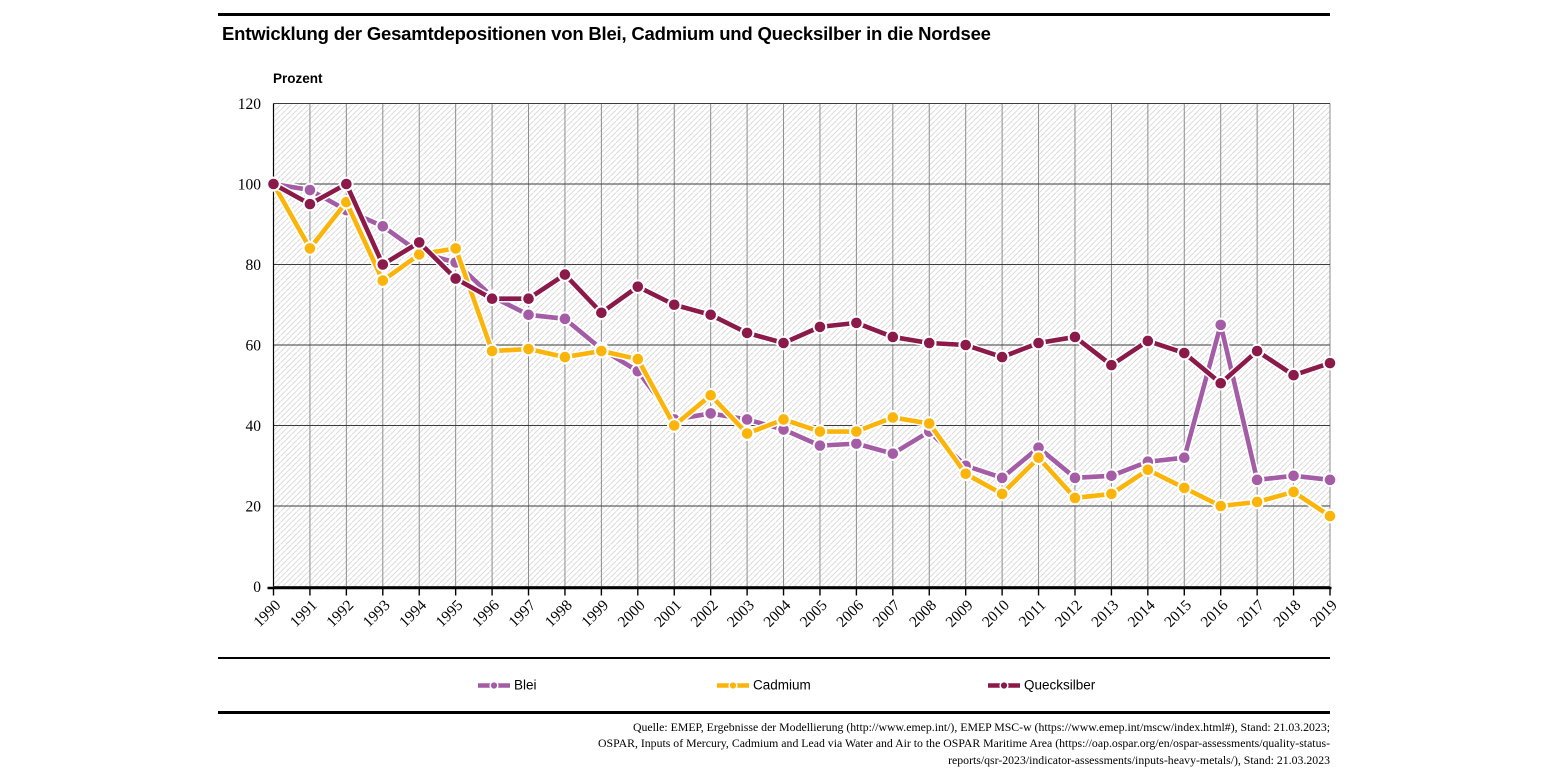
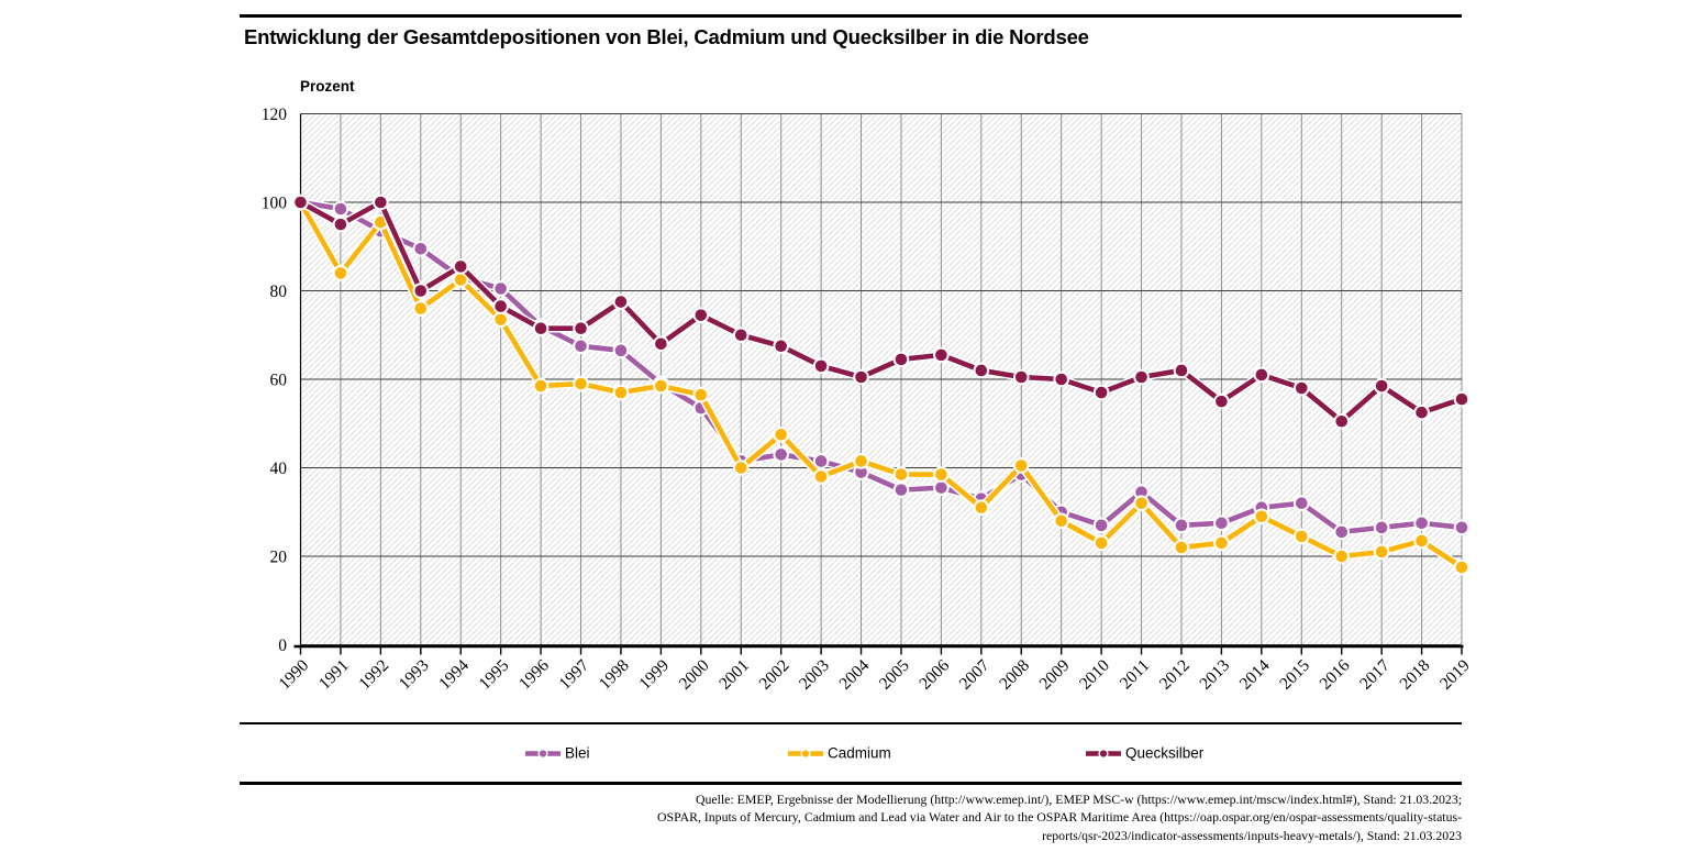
Cadmium/1995: 84 -> 74
Cadmium/2007: 42 -> 31
Blei/2016: 65 -> 26
